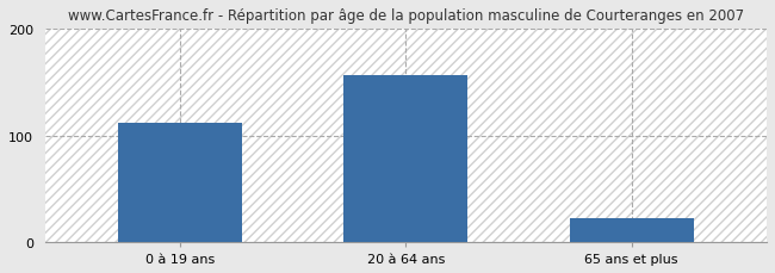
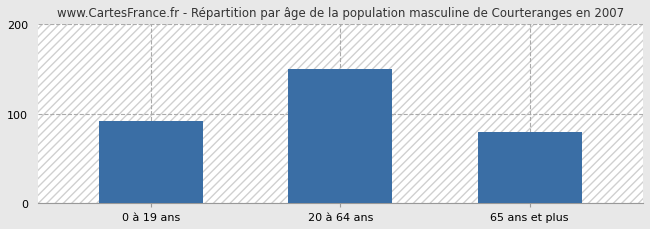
0 à 19 ans: 112 -> 92
20 à 64 ans: 157 -> 150
65 ans et plus: 22 -> 80
